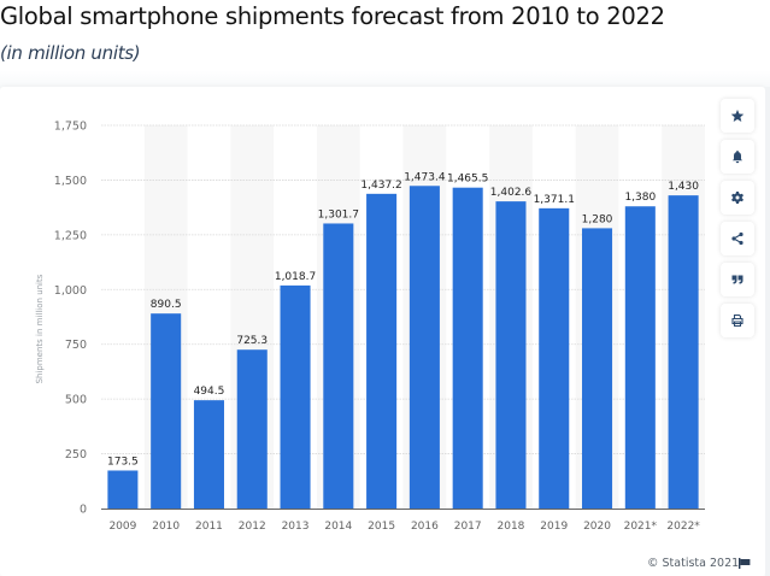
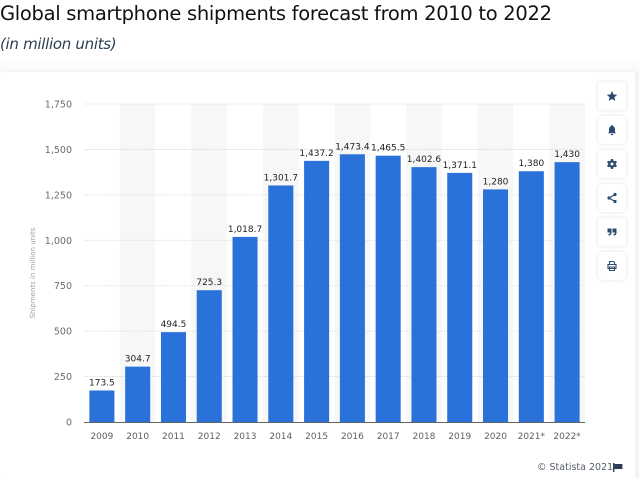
2010: 890.5 -> 304.7
